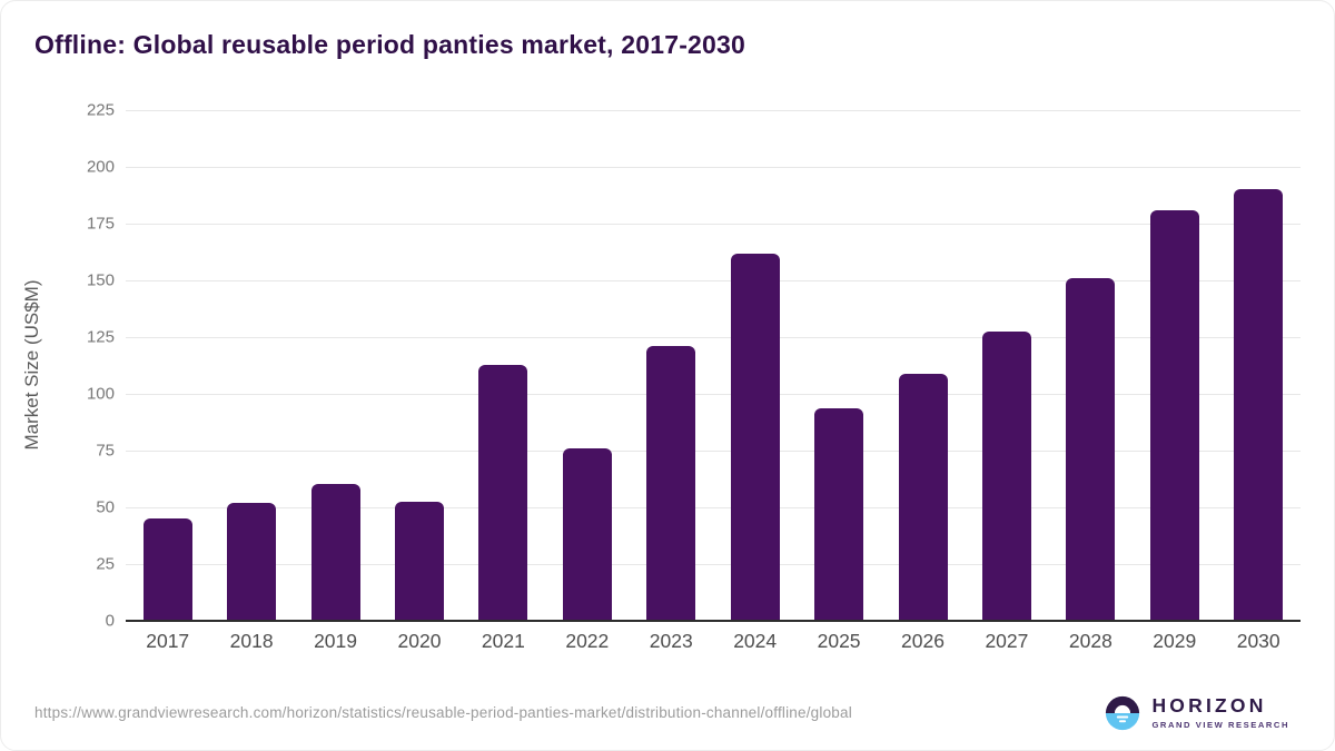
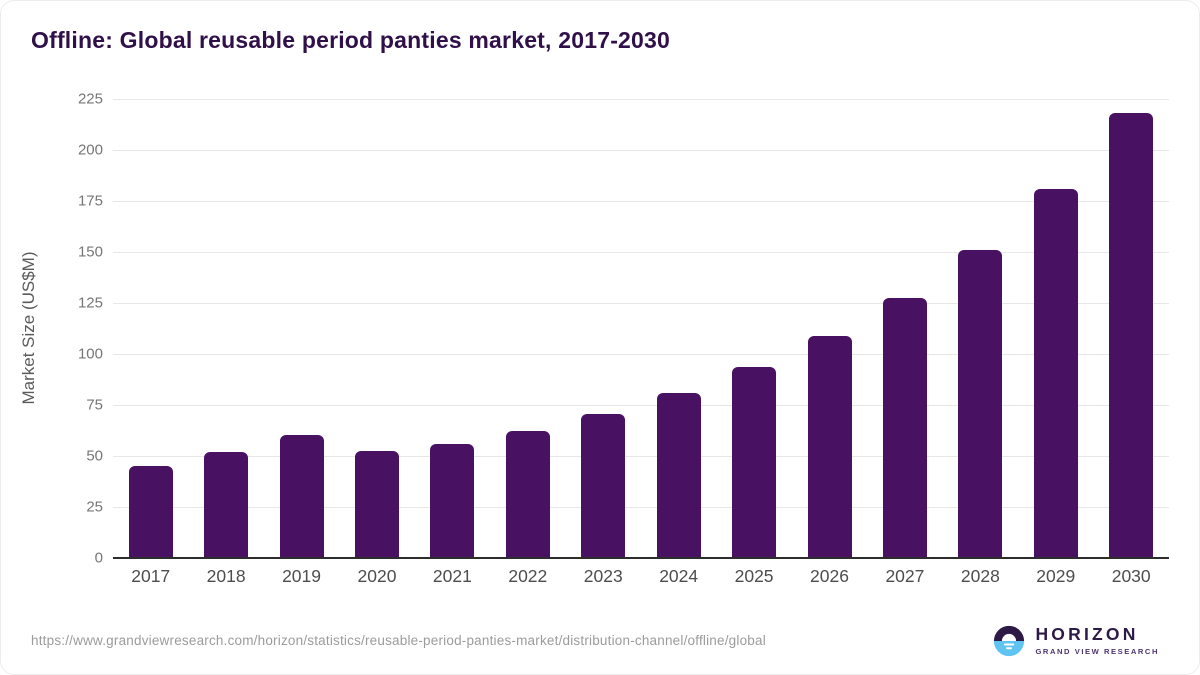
2021: 113 -> 56
2022: 76 -> 62
2023: 121 -> 70
2024: 162 -> 81
2030: 190 -> 218
